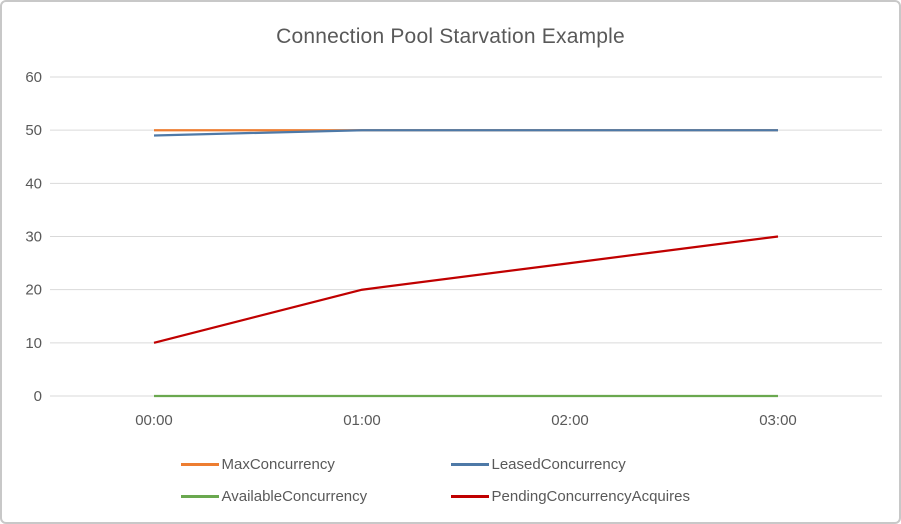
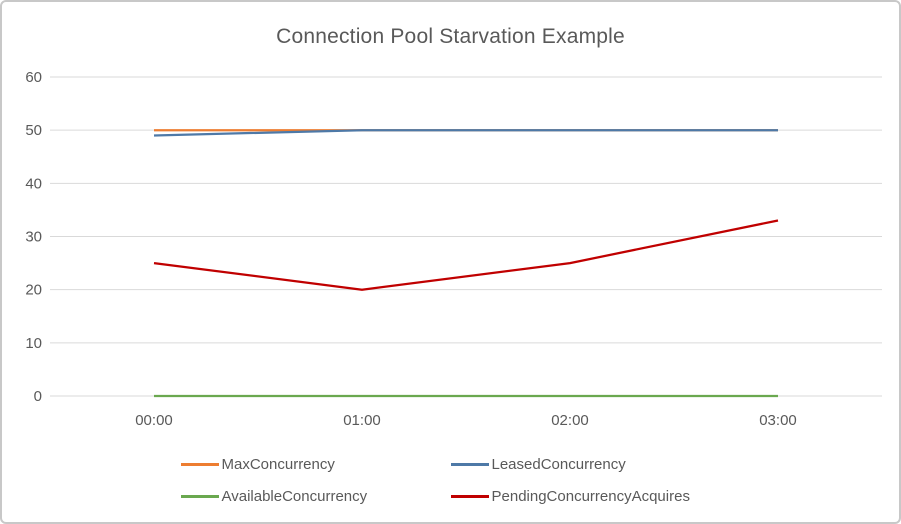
PendingConcurrencyAcquires/00:00: 10 -> 25
PendingConcurrencyAcquires/03:00: 30 -> 33
